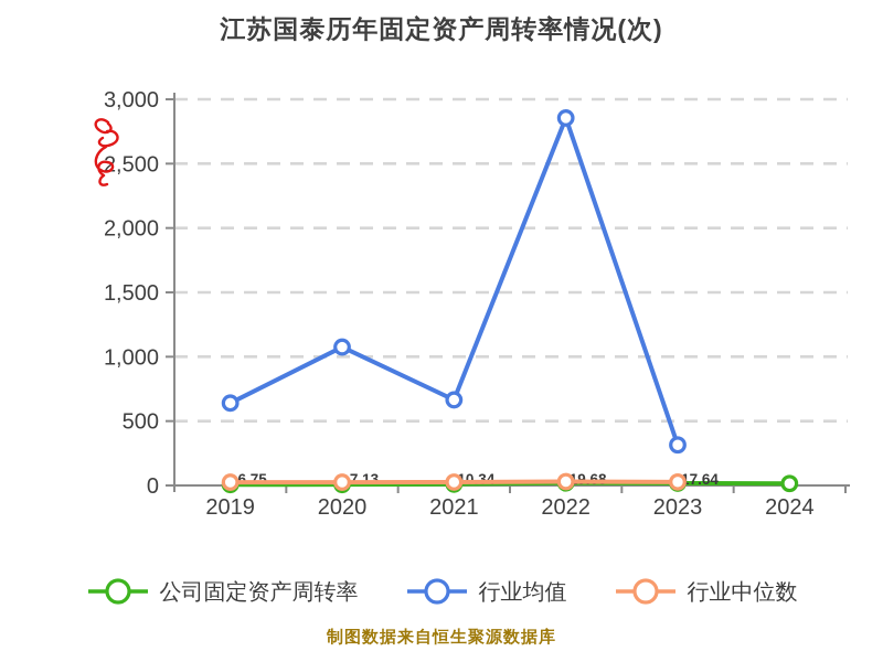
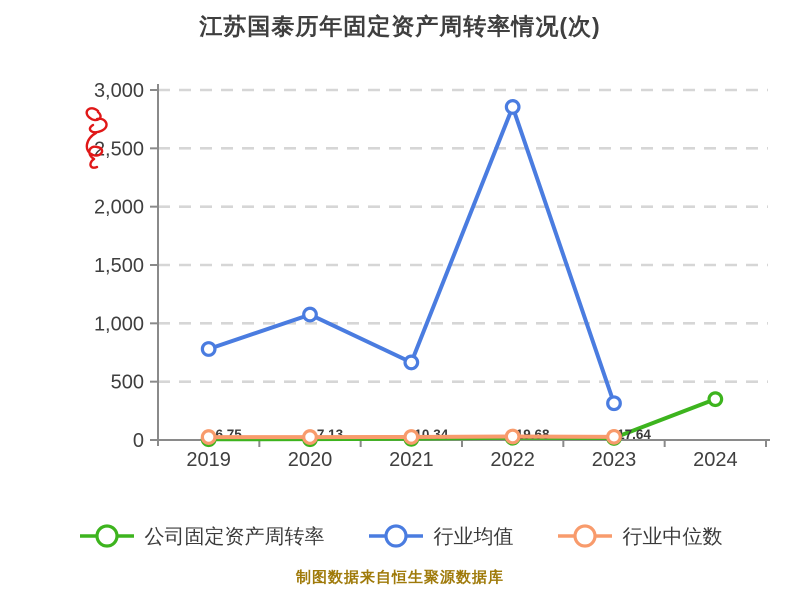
行业均值/2019: 640 -> 780
公司固定资产周转率/2024: 20 -> 350
